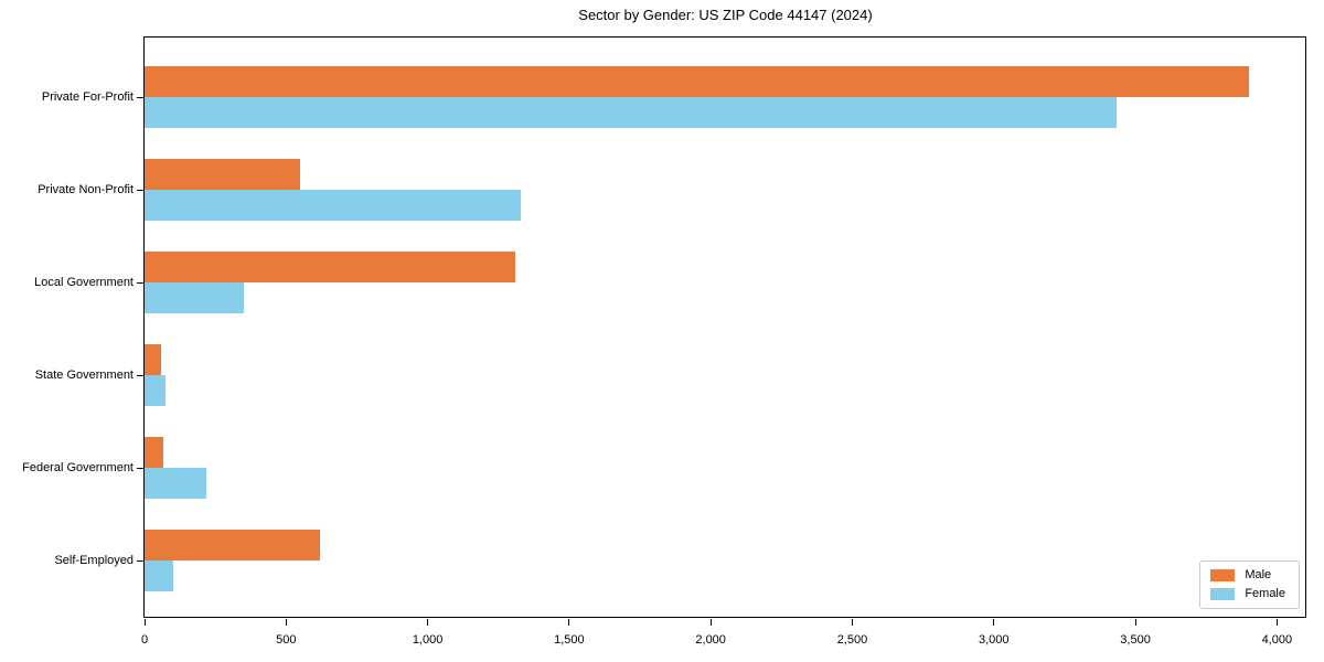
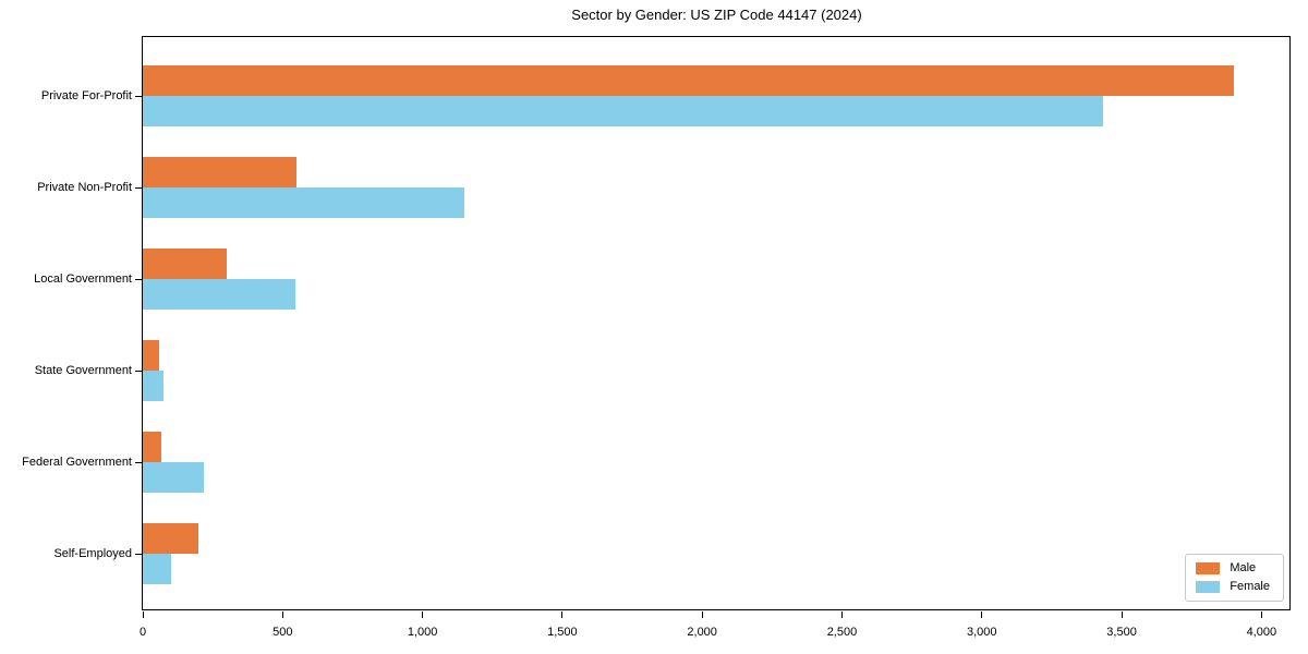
Female/Private Non-Profit: 1330 -> 1150
Male/Local Government: 1310 -> 300
Female/Local Government: 350 -> 540
Male/Self-Employed: 620 -> 200
